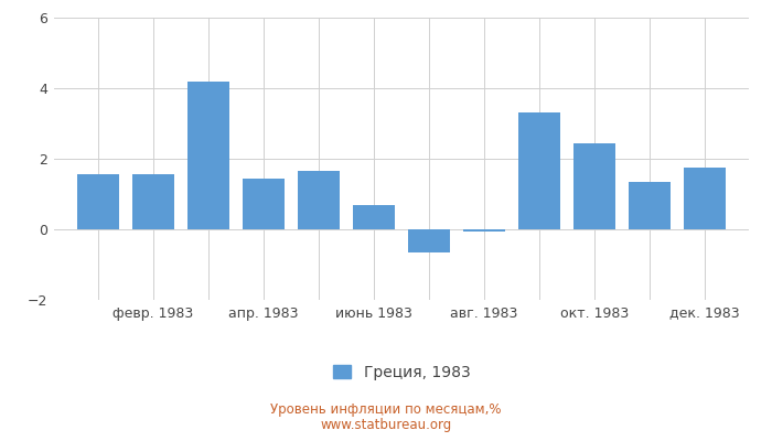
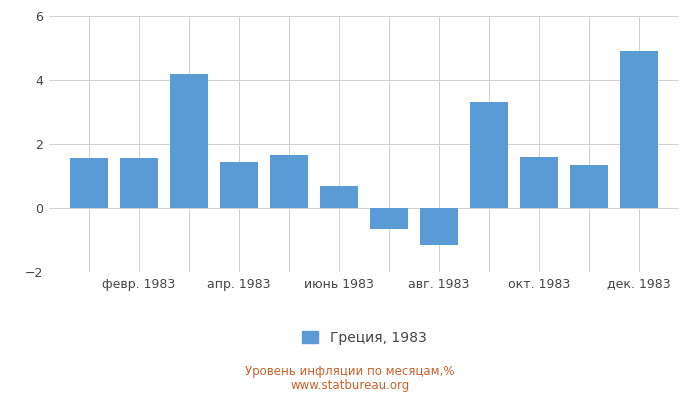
авг. 1983: -0.05 -> -1.15
окт. 1983: 2.45 -> 1.60
дек. 1983: 1.75 -> 4.90
